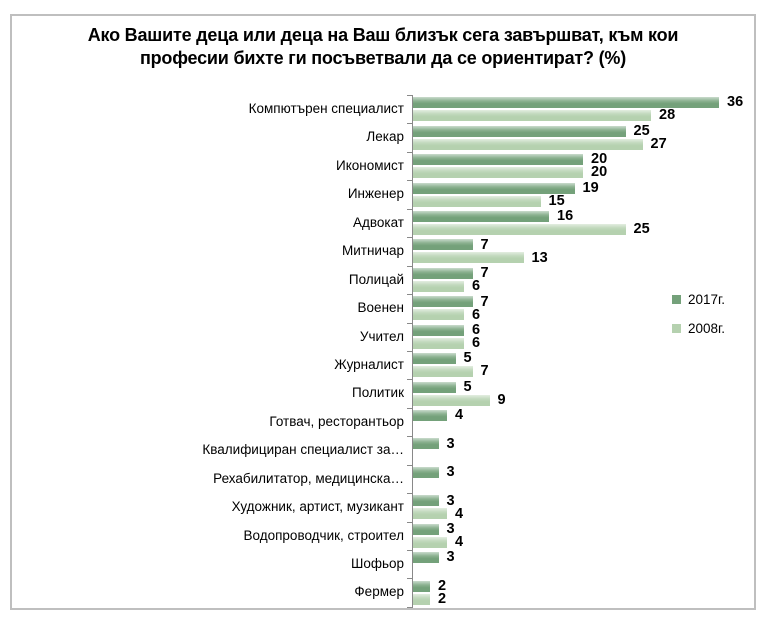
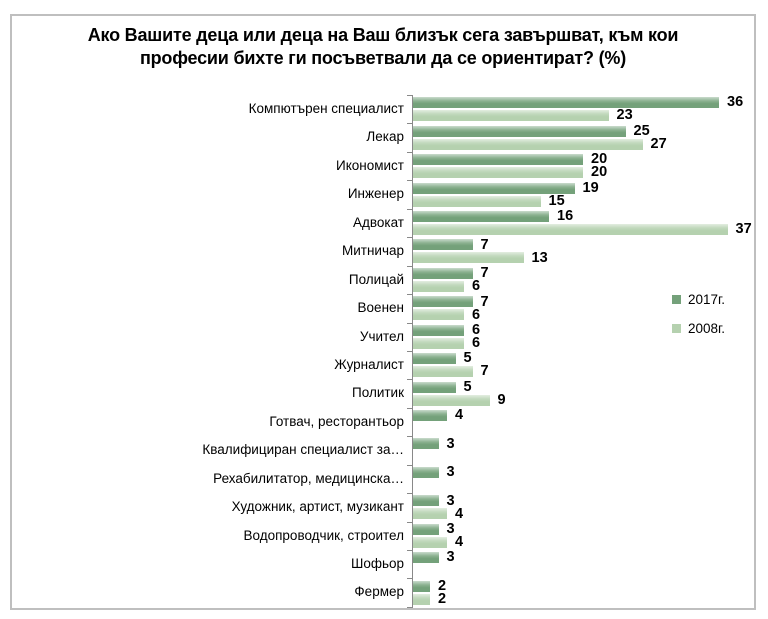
2008г./Компютърен специалист: 28 -> 23
2008г./Адвокат: 25 -> 37
